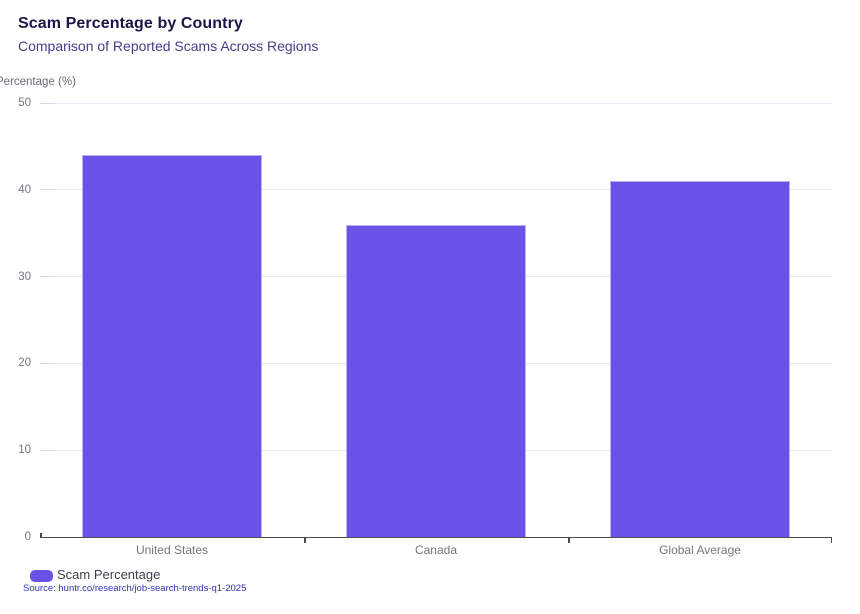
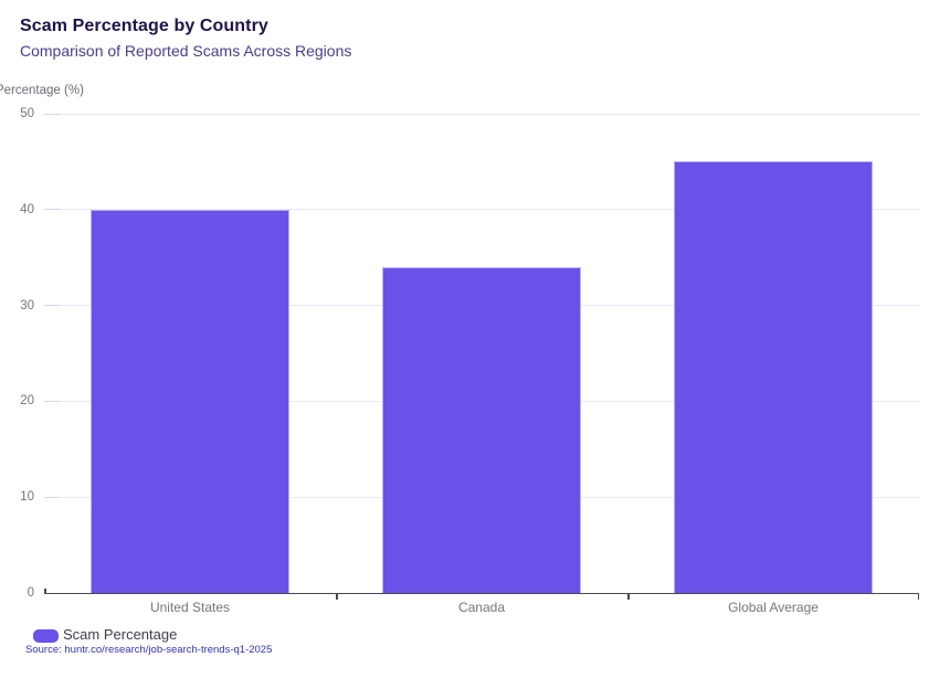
United States: 44 -> 40
Canada: 36 -> 34
Global Average: 41 -> 45
